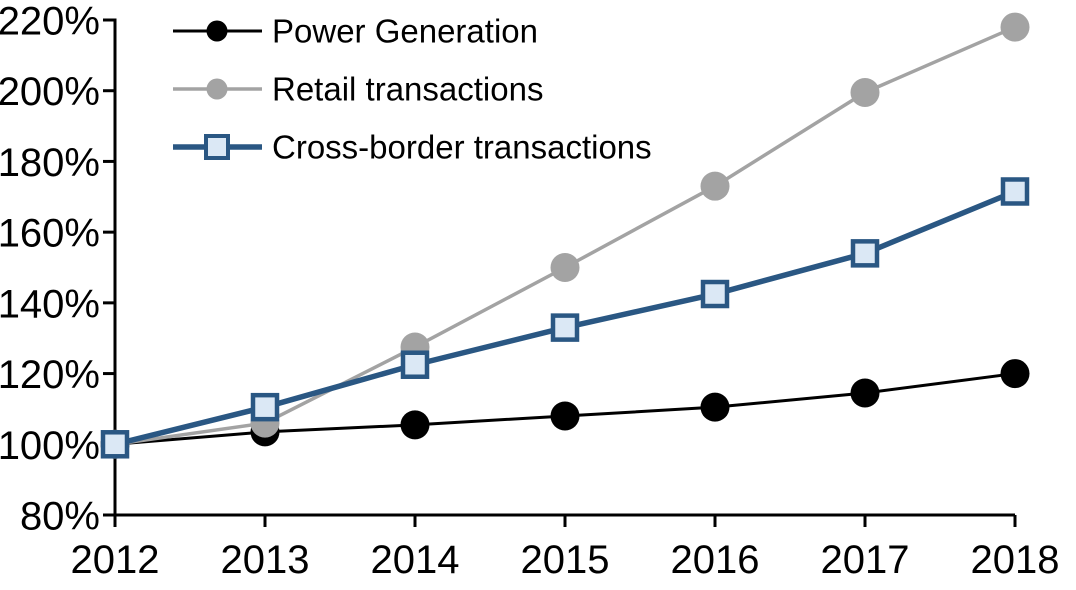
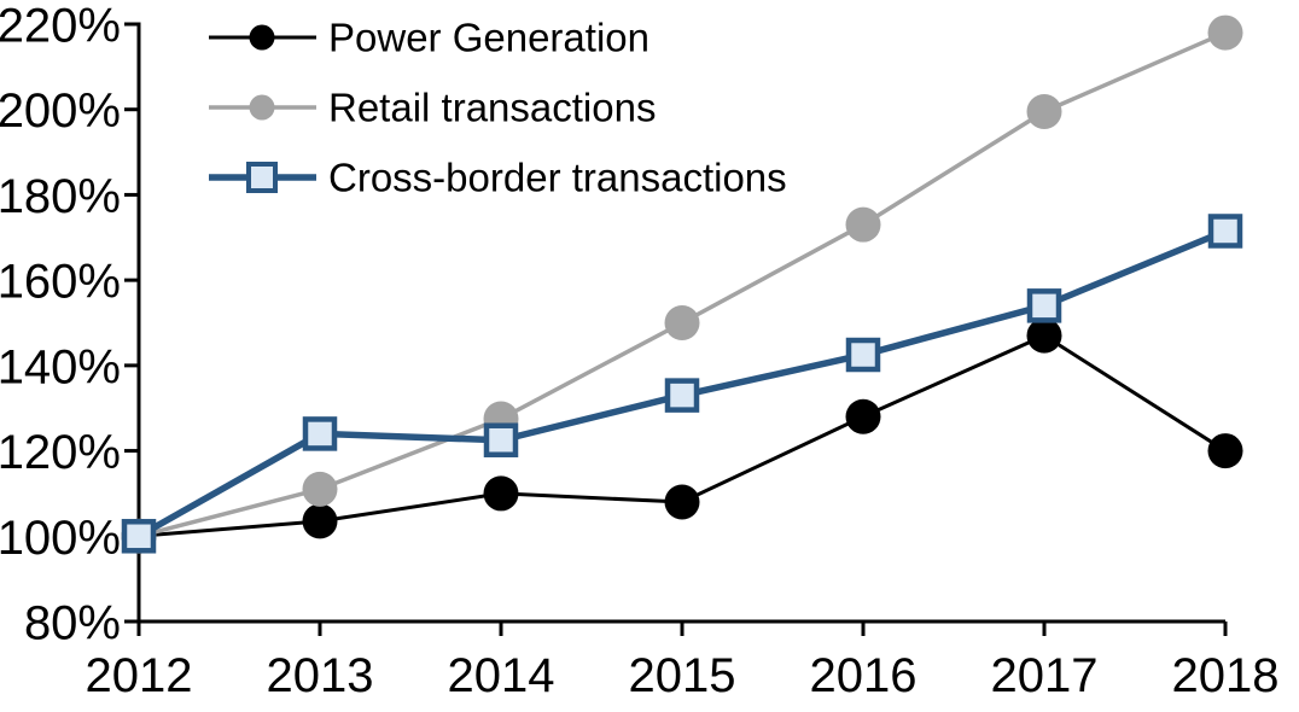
Retail transactions/2013: 106% -> 111%
Cross-border transactions/2013: 110% -> 124%
Power Generation/2014: 106% -> 110%
Power Generation/2016: 110% -> 128%
Power Generation/2017: 114% -> 147%
